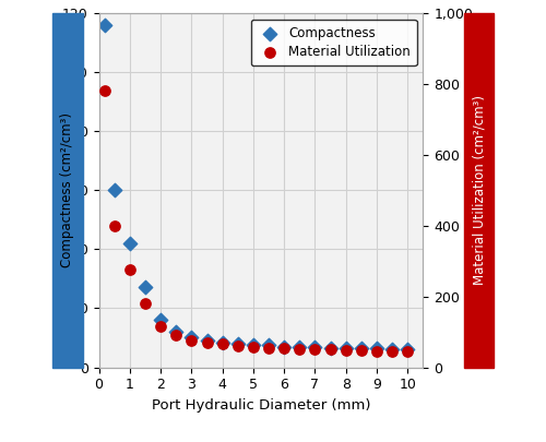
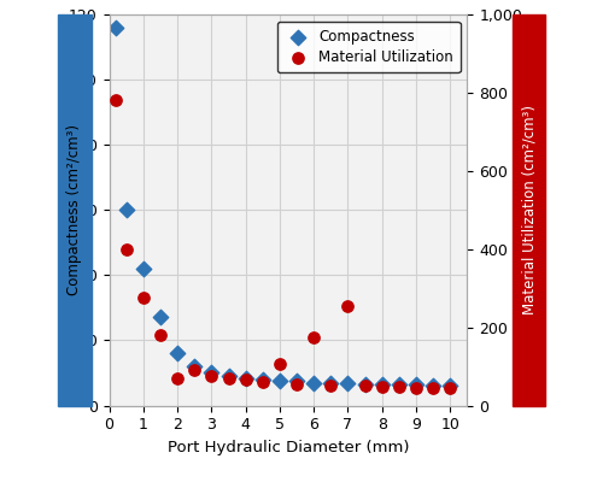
Material Utilization/2: 115 -> 70
Material Utilization/5: 57 -> 105
Material Utilization/6: 53 -> 175
Material Utilization/7: 50 -> 255
